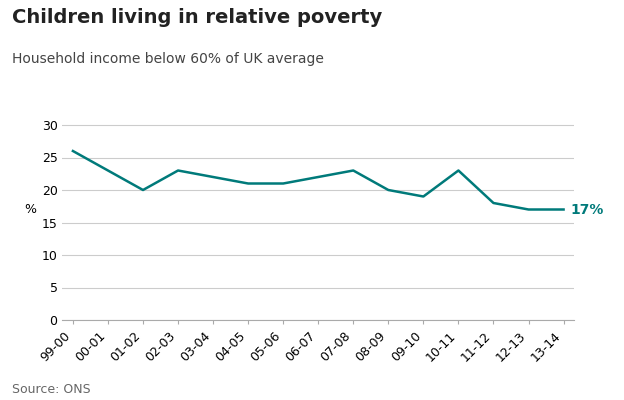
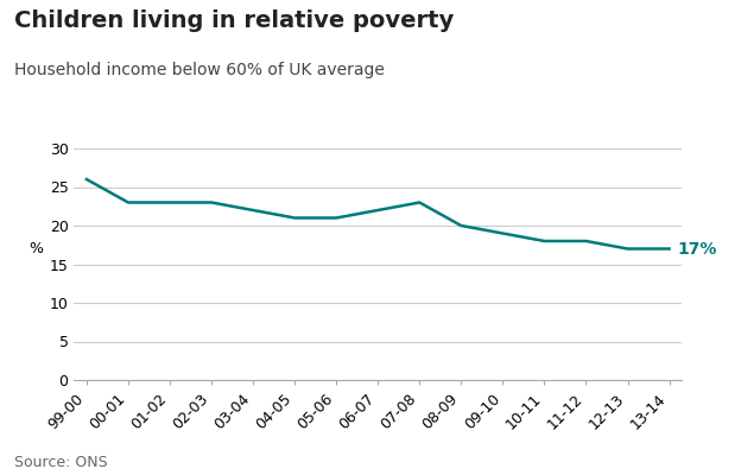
01-02: 20 -> 23
10-11: 23 -> 18
